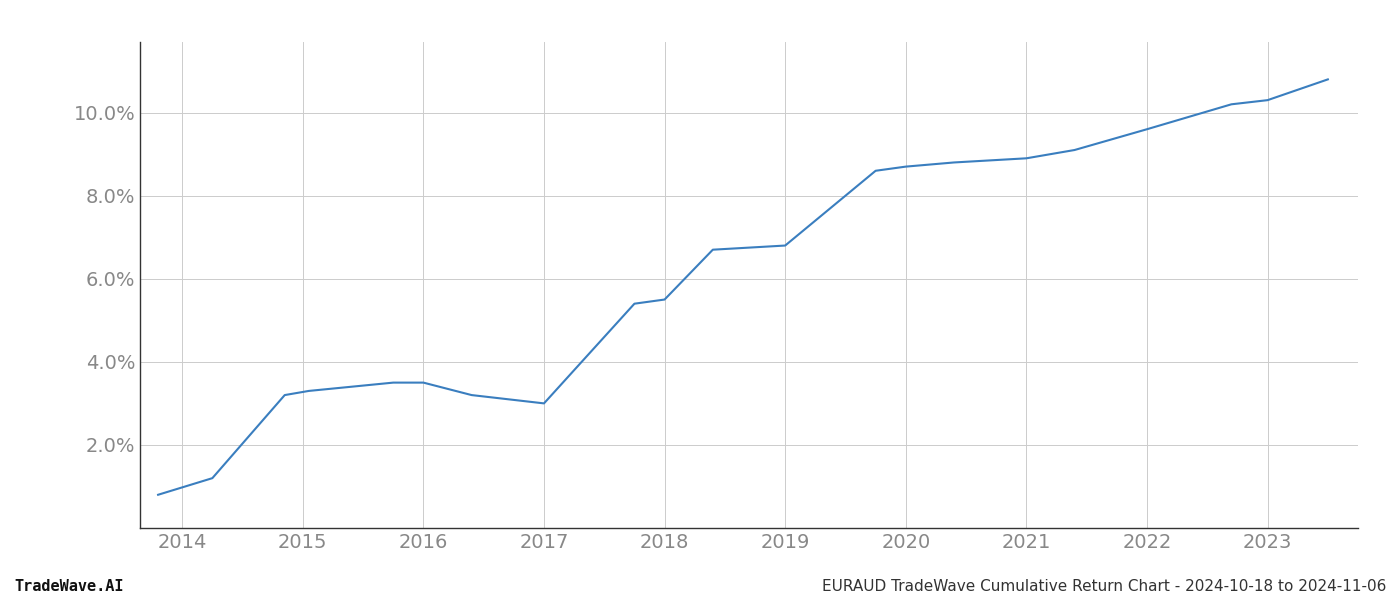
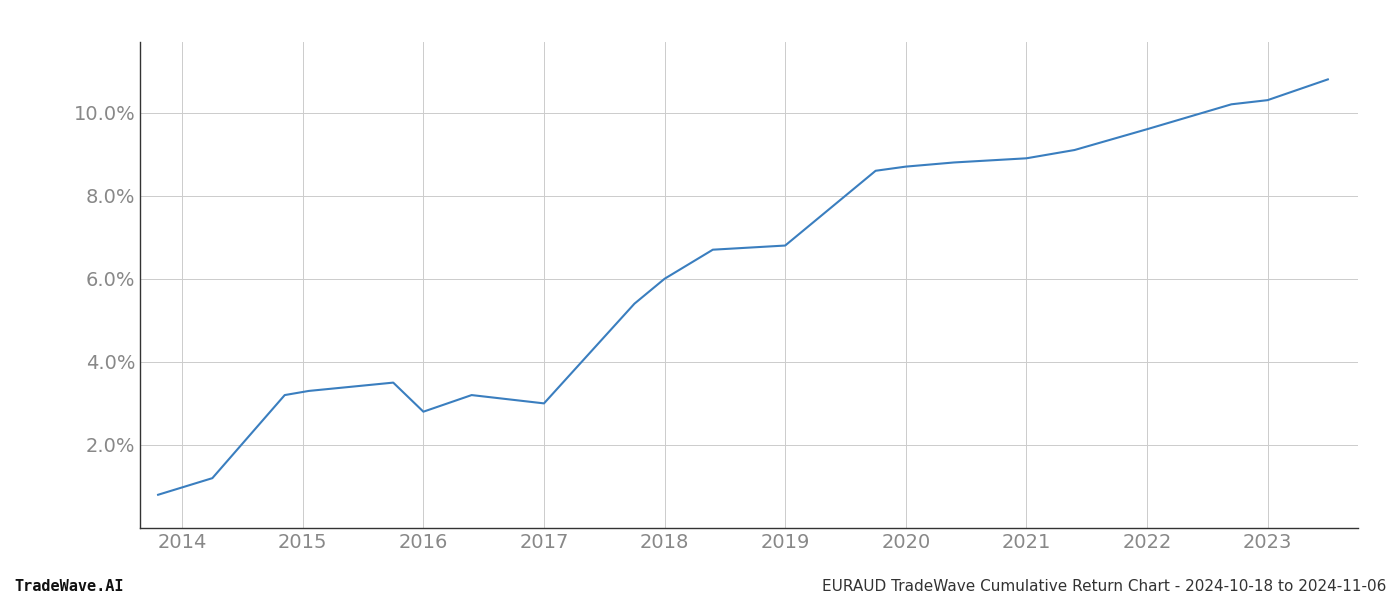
2016: 3.5% -> 2.8%
2018: 5.5% -> 6.0%
